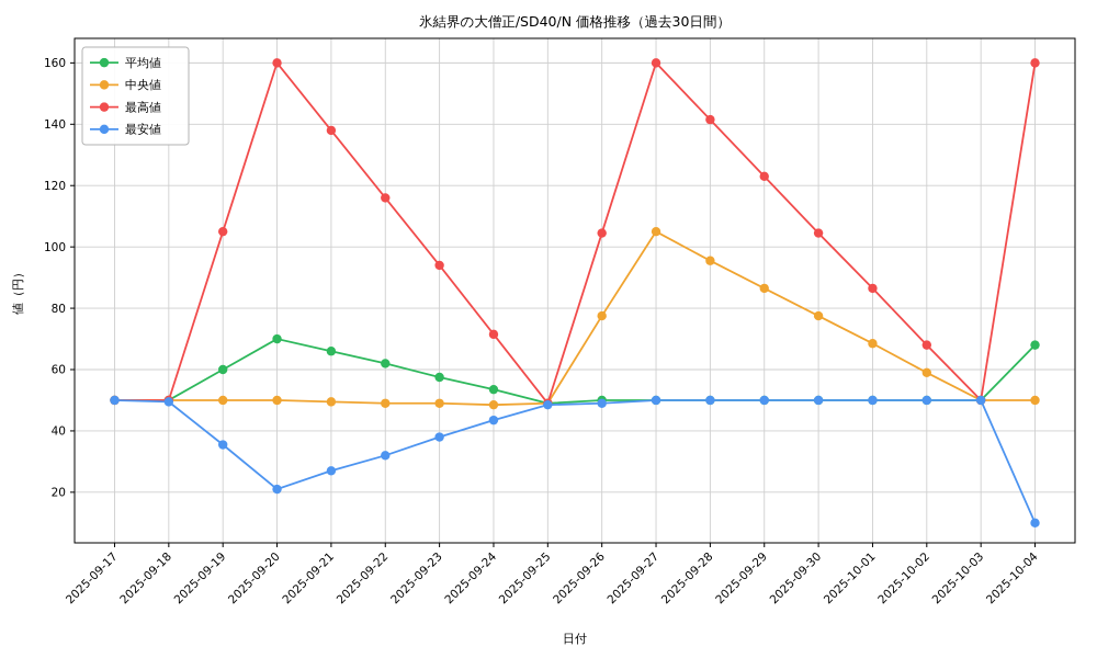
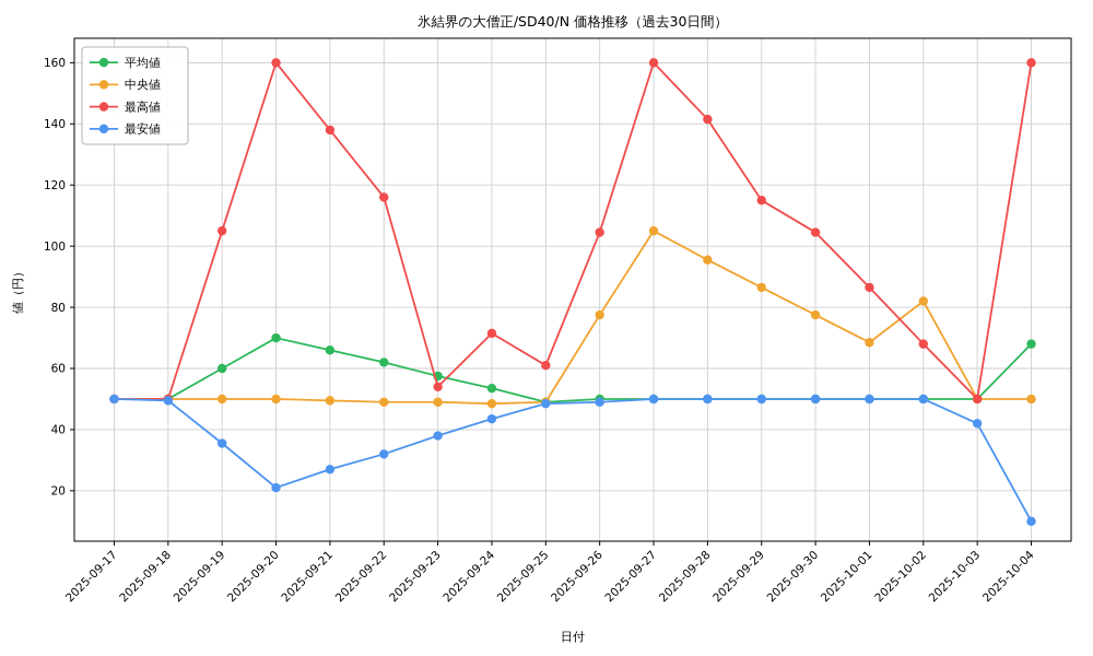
最高値/2025-09-23: 94 -> 54
最高値/2025-09-25: 49 -> 61
最高値/2025-09-29: 123 -> 115
中央値/2025-10-02: 59 -> 82
最安値/2025-10-03: 50 -> 42
